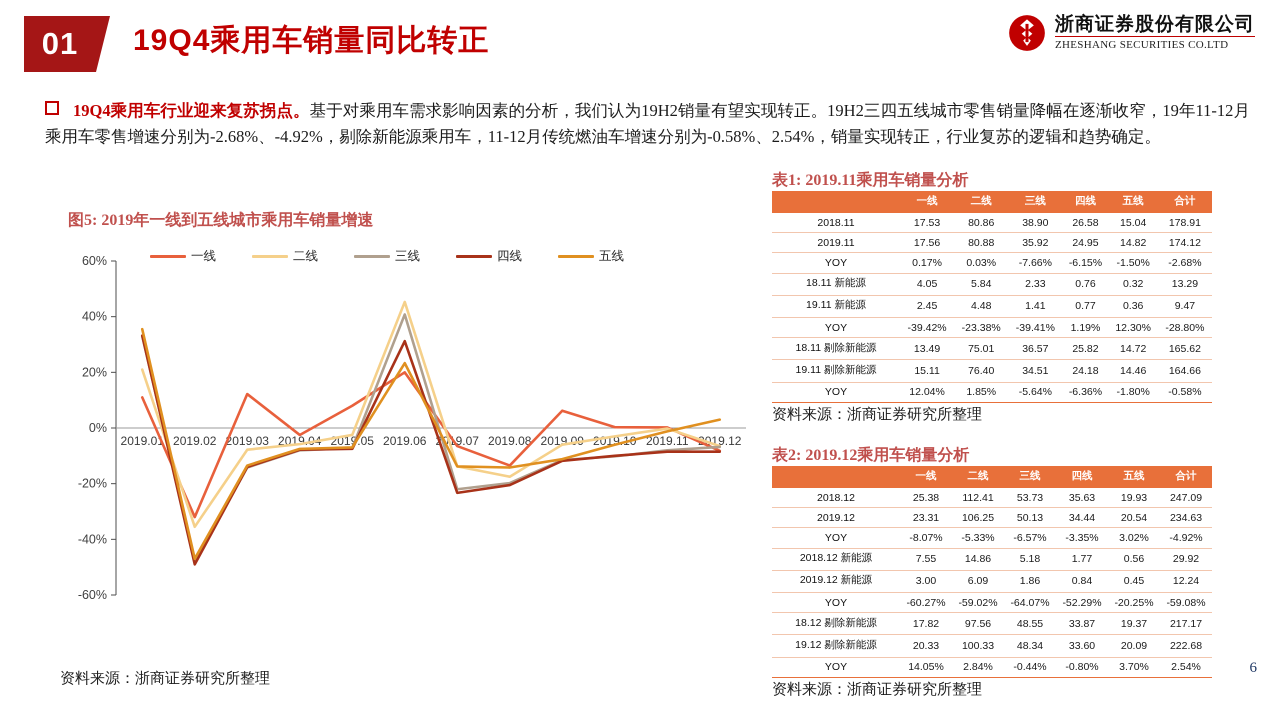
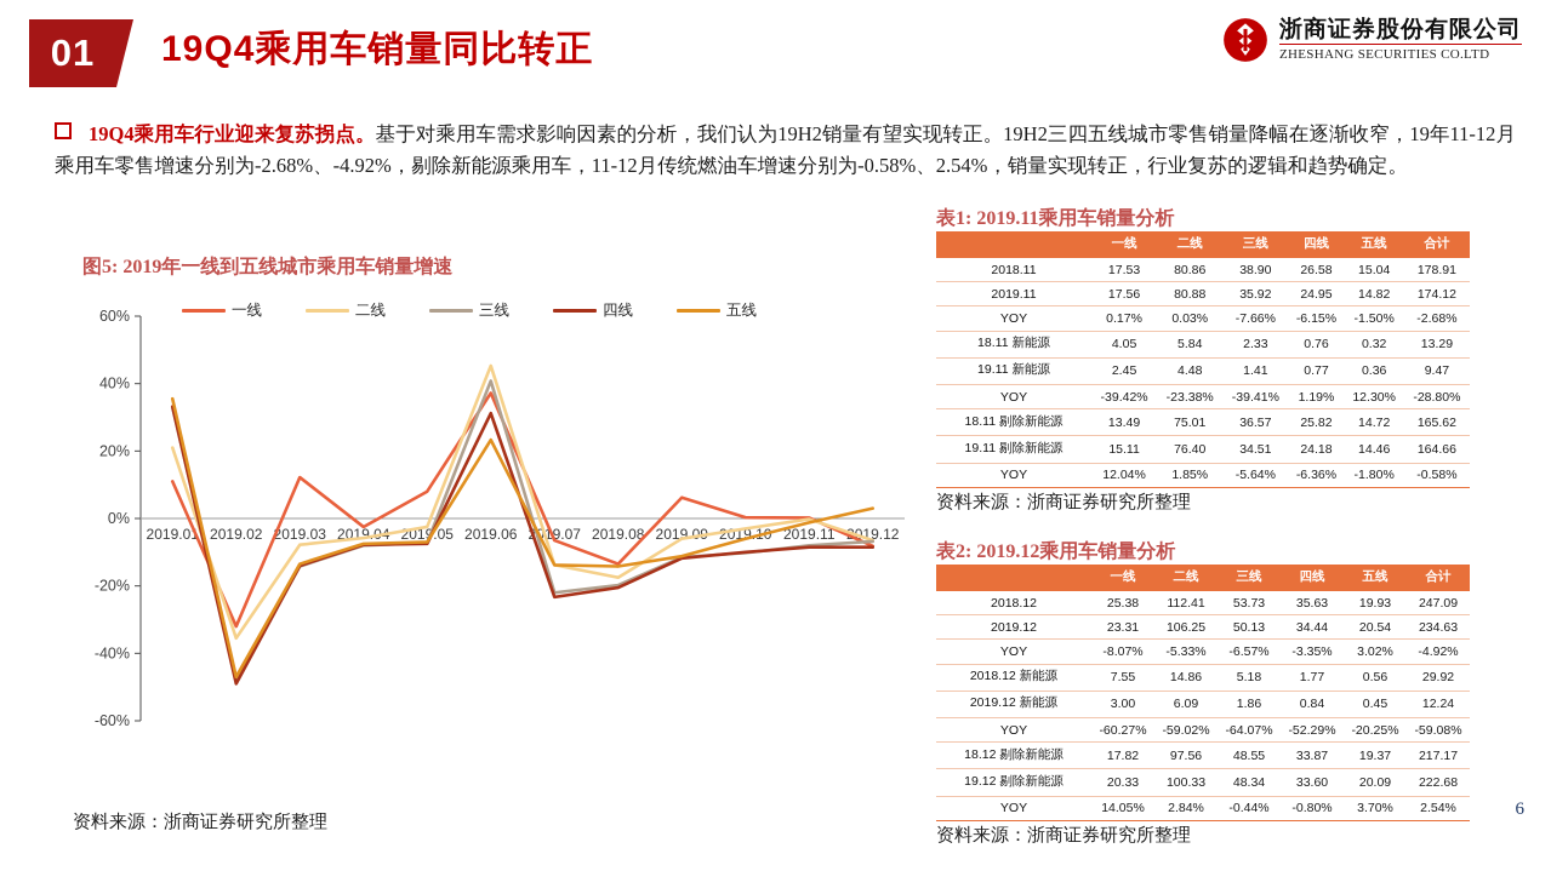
一线/2019.06: 20% -> 37%
